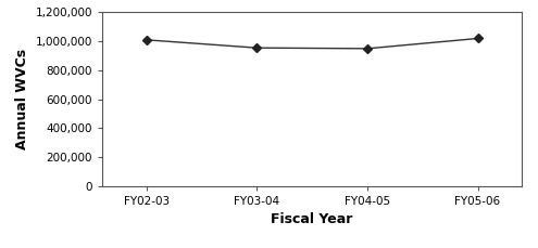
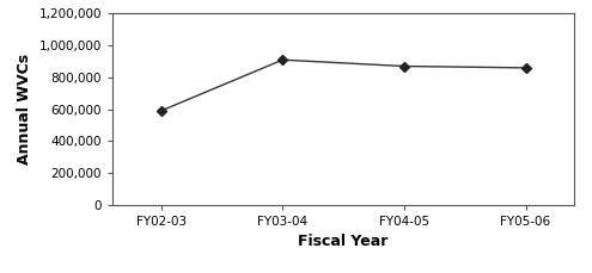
FY02-03: 1,010,000 -> 590,000
FY03-04: 960,000 -> 910,000
FY04-05: 950,000 -> 870,000
FY05-06: 1,020,000 -> 860,000
